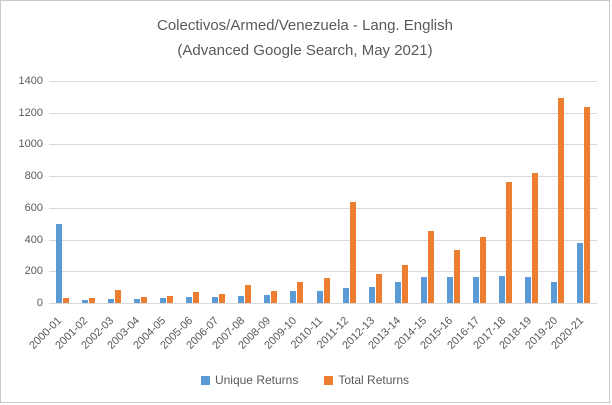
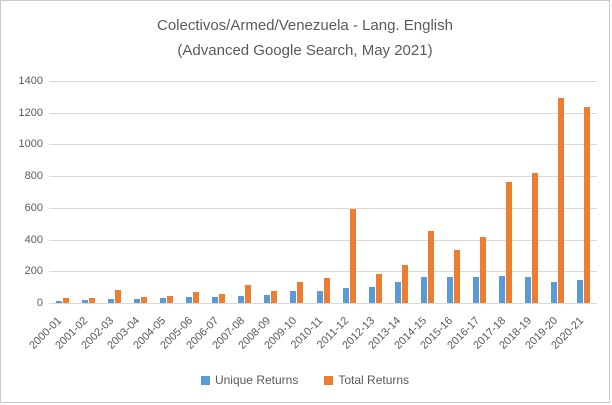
Unique Returns/2000-01: 500 -> 10
Total Returns/2011-12: 640 -> 590
Unique Returns/2020-21: 380 -> 140
